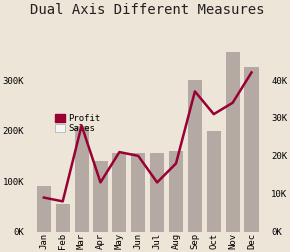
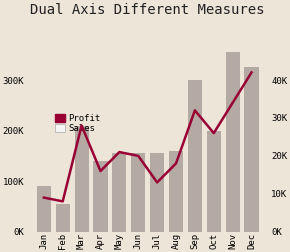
Profit/Apr: 13K -> 16K
Profit/Sep: 37K -> 32K
Profit/Oct: 31K -> 26K
